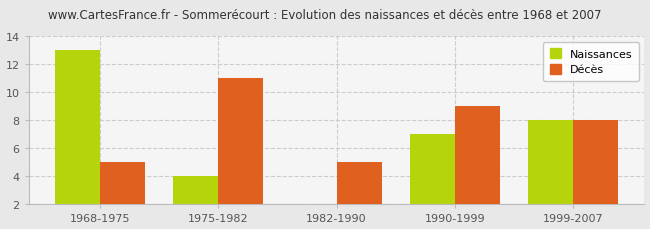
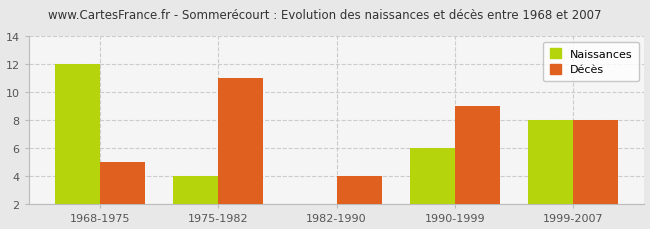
Naissances/1968-1975: 13 -> 12
Décès/1982-1990: 5 -> 4
Naissances/1990-1999: 7 -> 6
